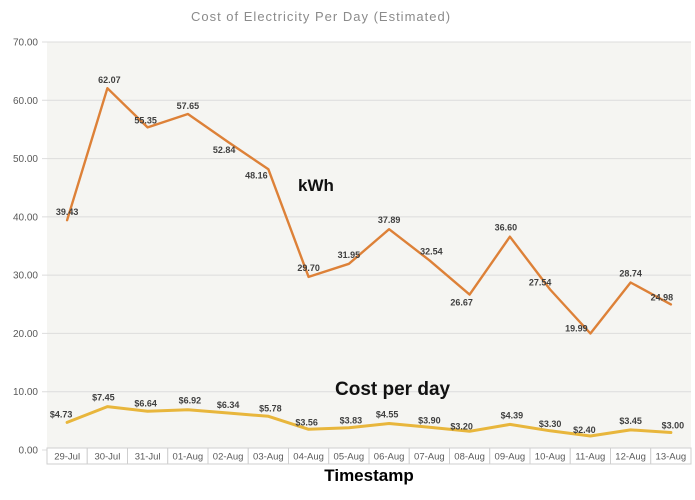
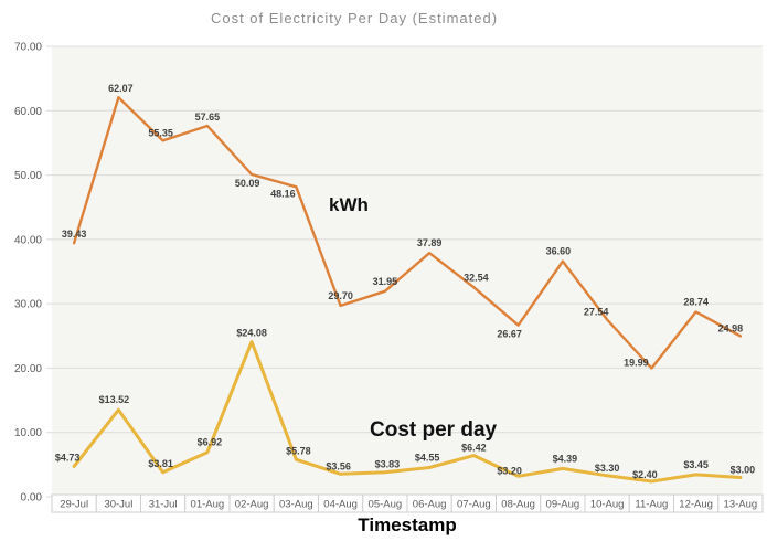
Cost per day/30-Jul: $7.45 -> $13.52
Cost per day/31-Jul: $6.64 -> $3.81
kWh/02-Aug: 52.84 -> 50.09
Cost per day/02-Aug: $6.34 -> $24.08
Cost per day/07-Aug: $3.90 -> $6.42
